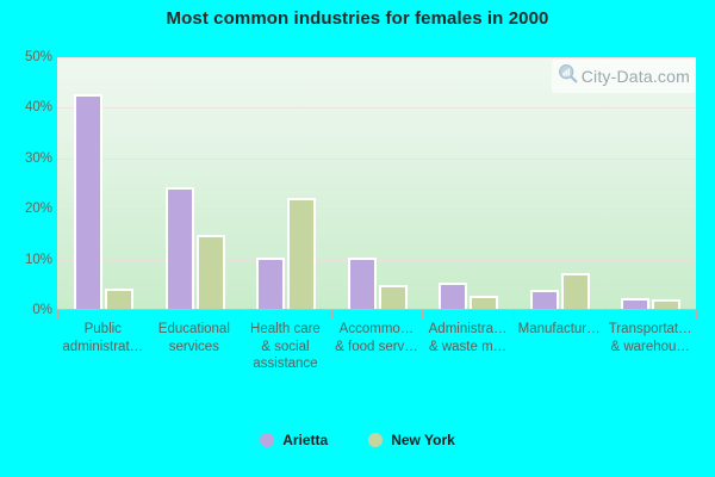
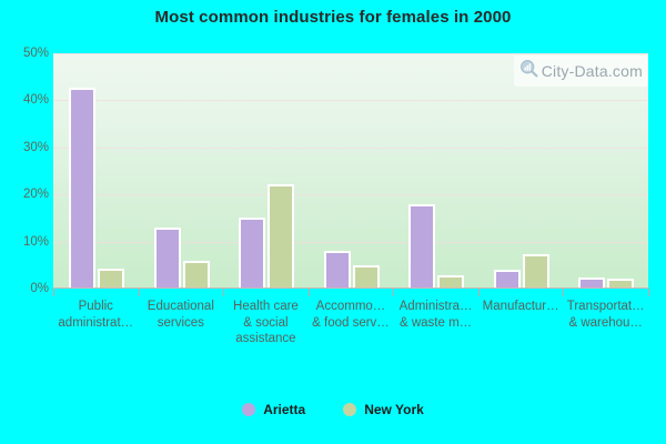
Arietta/Educational services: 24% -> 13%
New York/Educational services: 15% -> 6%
Arietta/Health care & social assistance: 10% -> 15%
Arietta/Accommo… & food serv…: 10% -> 8%
Arietta/Administra… & waste m…: 5% -> 18%
